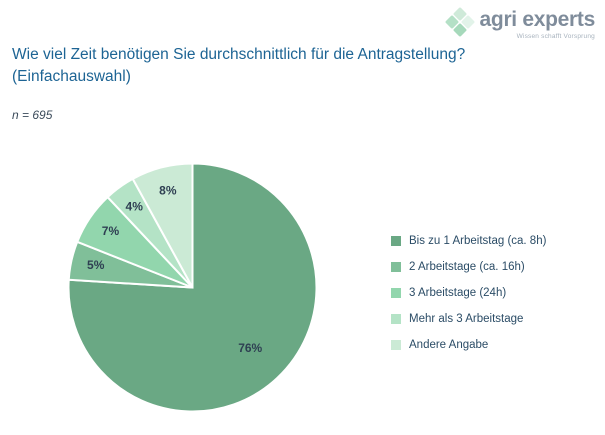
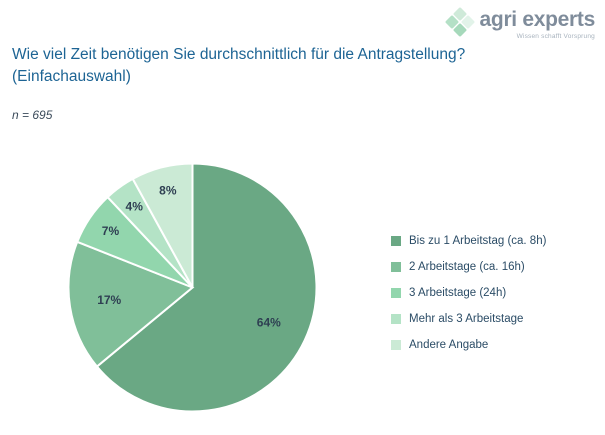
Bis zu 1 Arbeitstag (ca. 8h): 76% -> 64%
2 Arbeitstage (ca. 16h): 5% -> 17%
